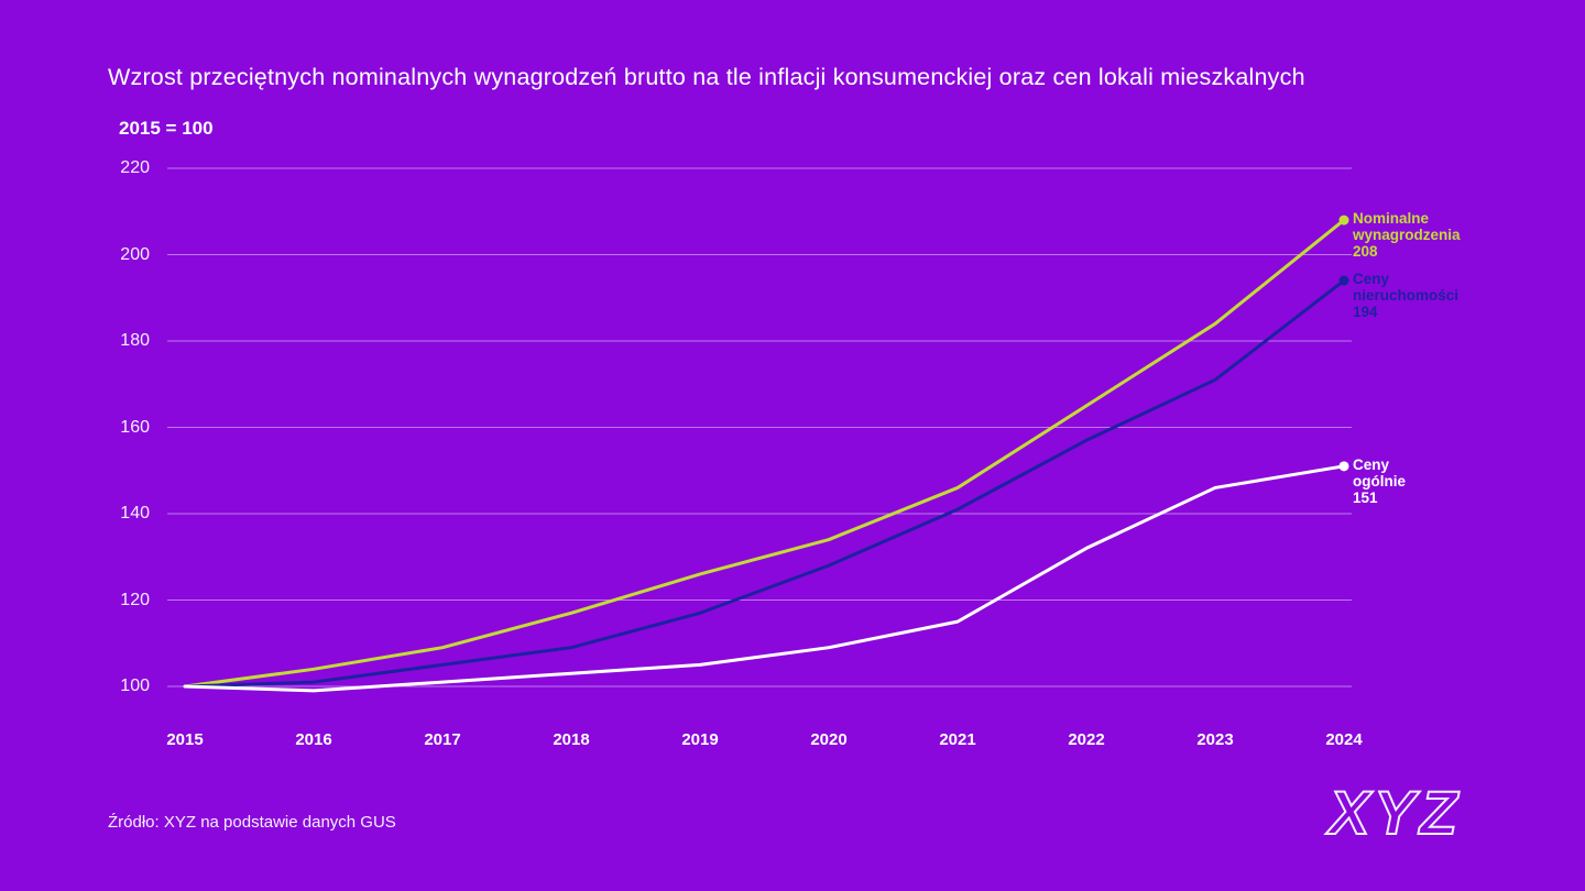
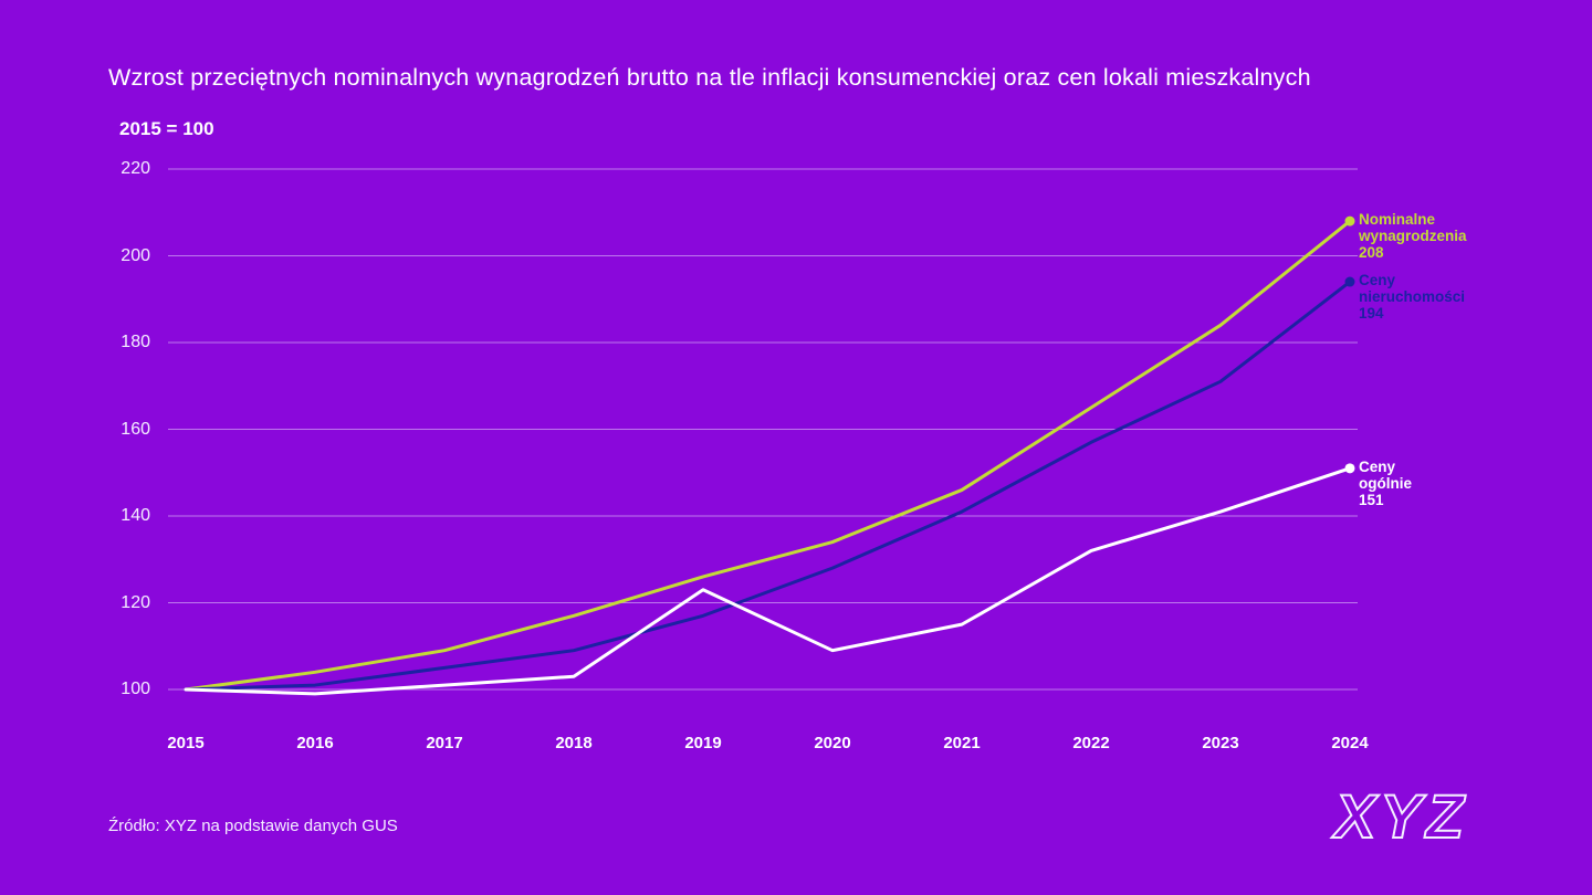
Ceny ogólnie/2019: 105 -> 123
Ceny ogólnie/2023: 146 -> 141
